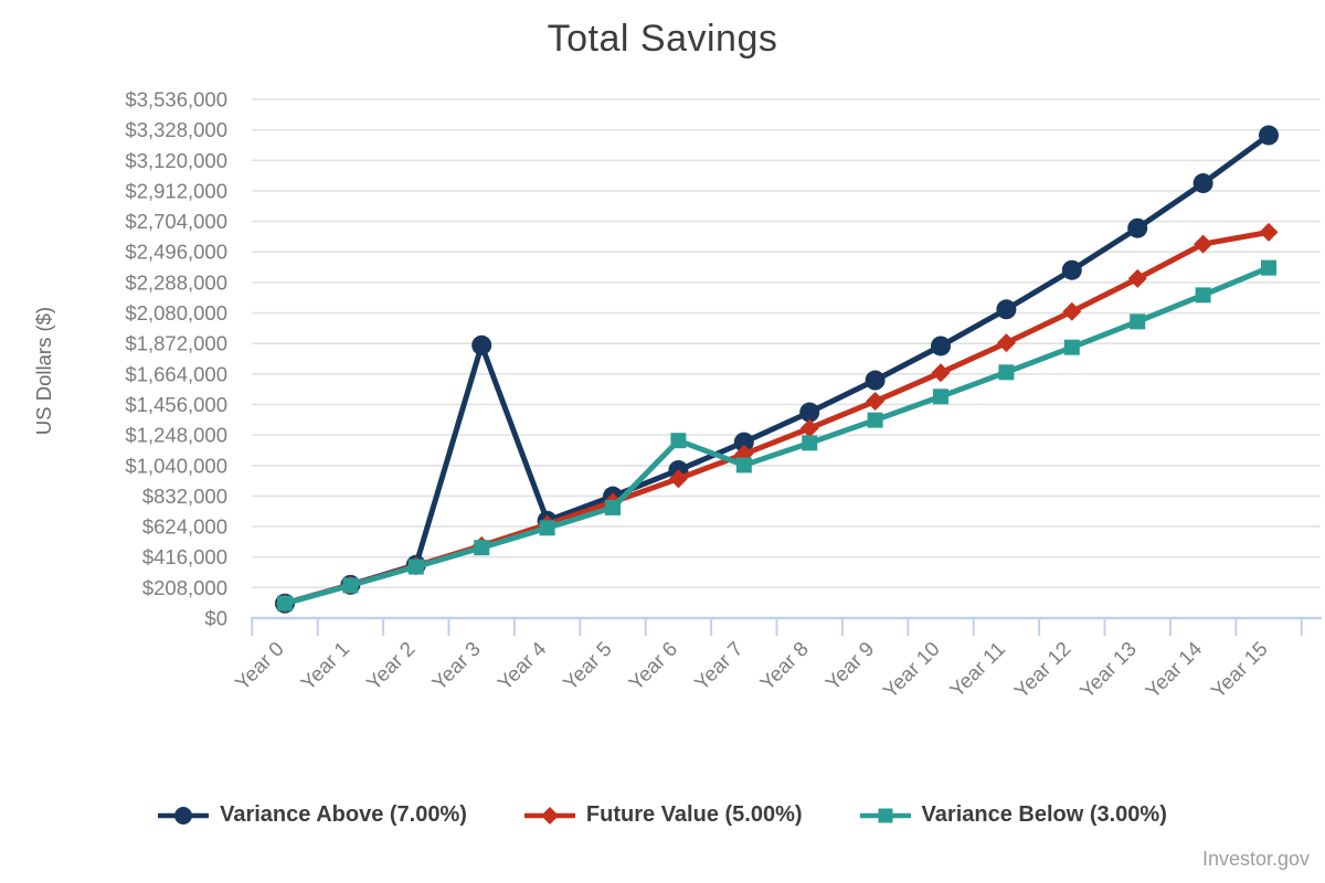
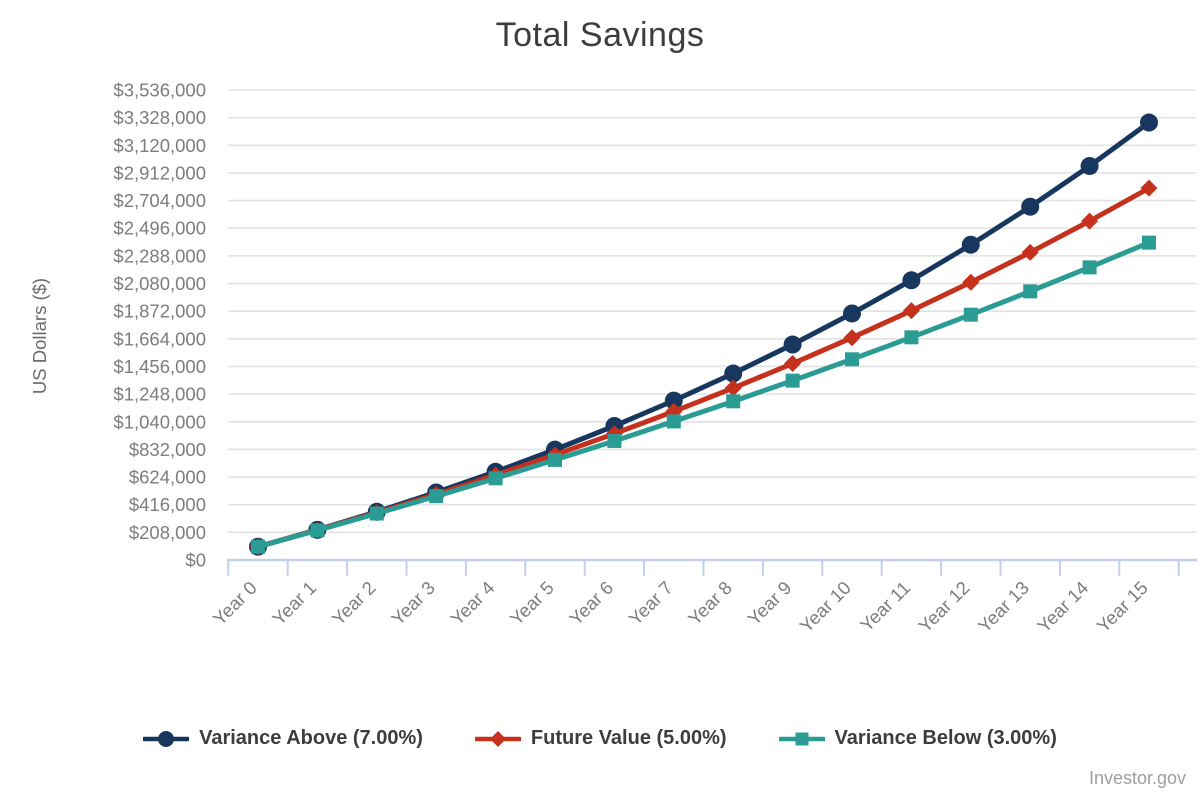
Variance Above (7.00%)/Year 3: $1860000 -> $510000
Variance Below (3.00%)/Year 6: $1210000 -> $900000
Future Value (5.00%)/Year 15: $2630000 -> $2800000
